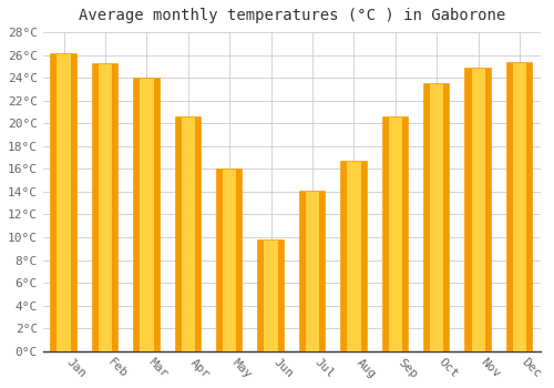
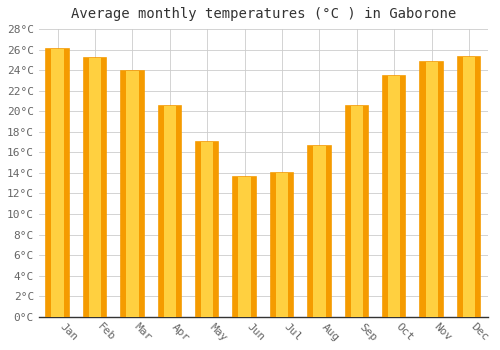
May: 15.9°C -> 17.0°C
Jun: 9.7°C -> 13.6°C
